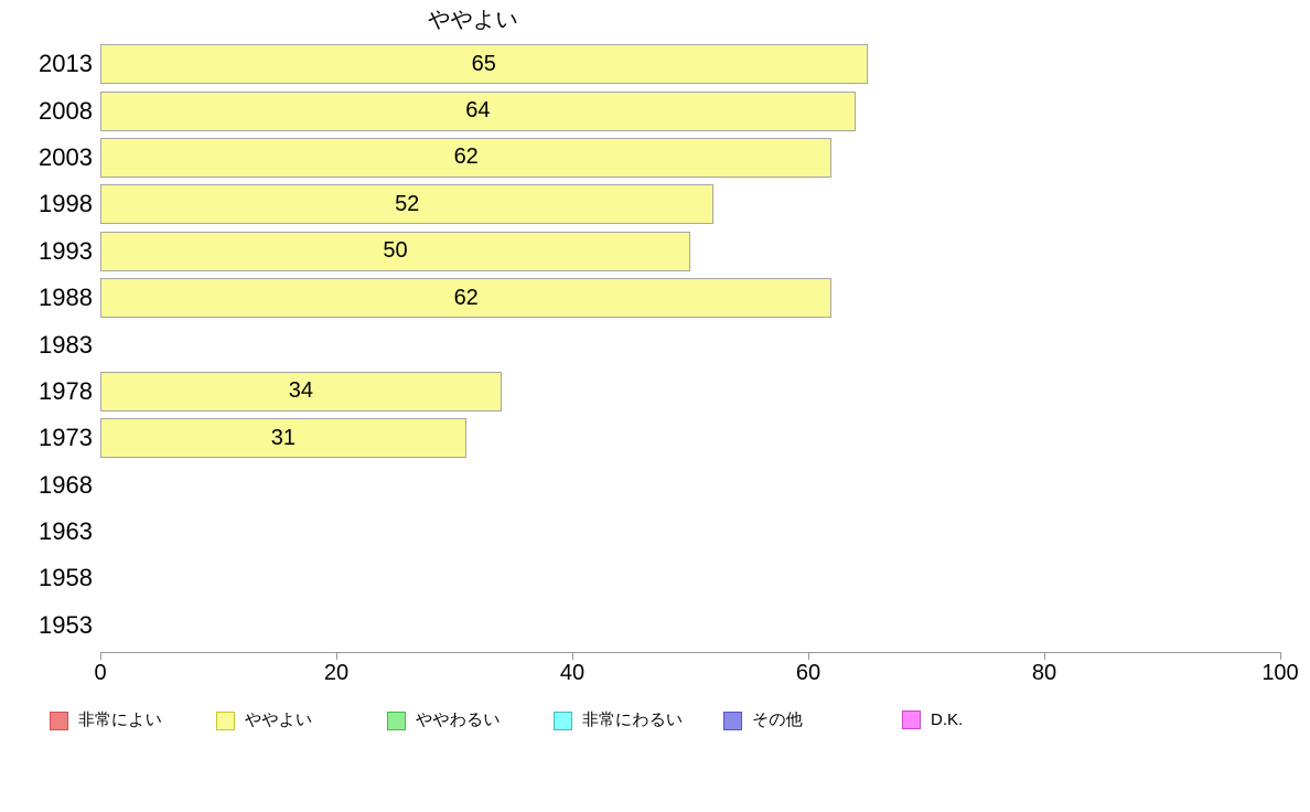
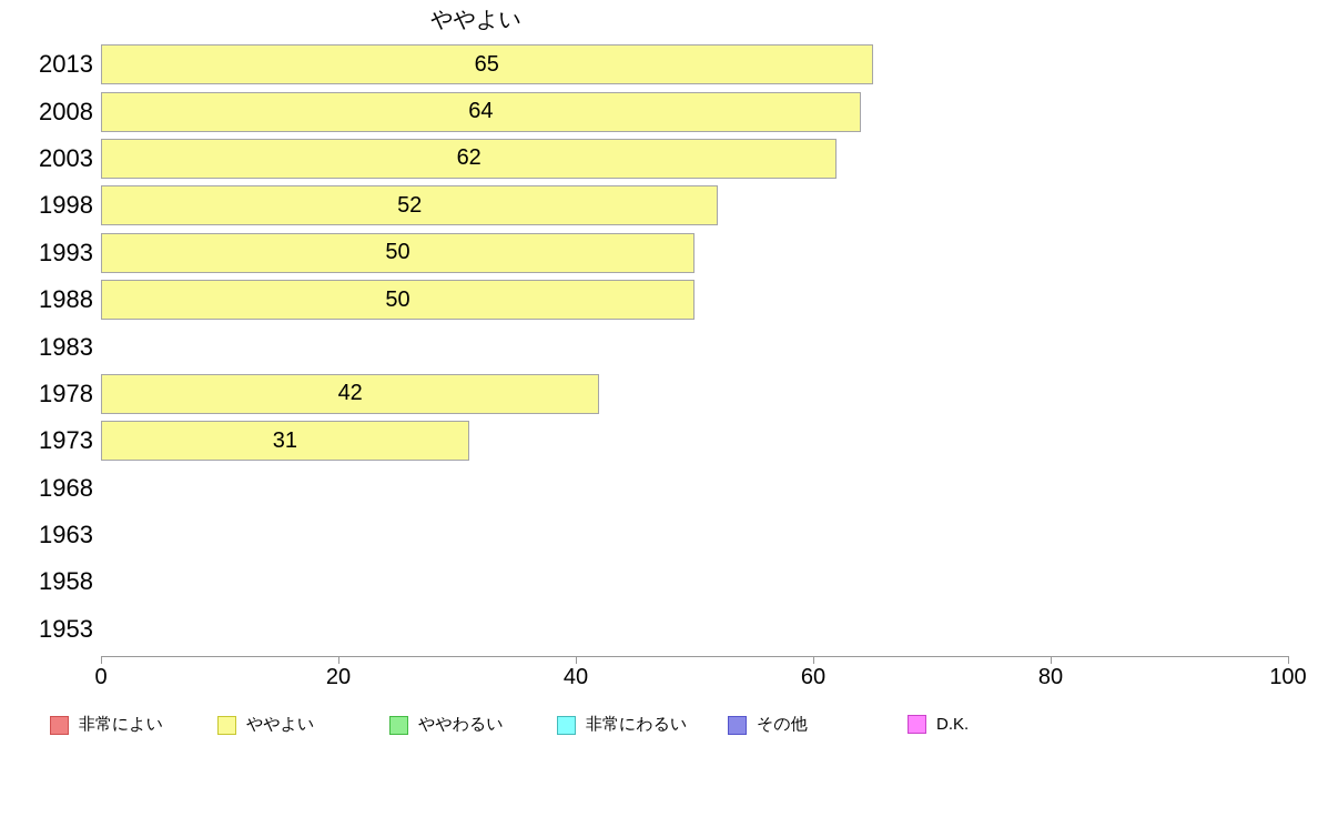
1988: 62 -> 50
1978: 34 -> 42
